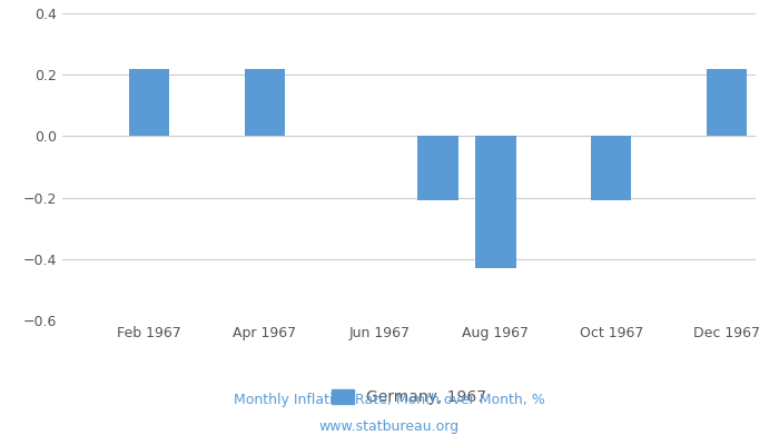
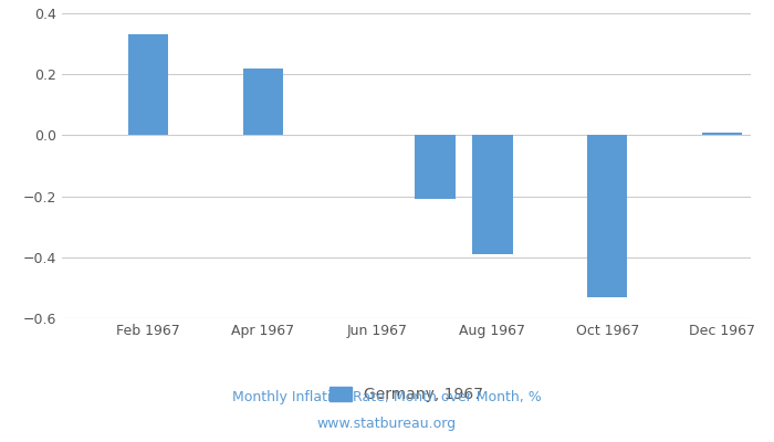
Feb 1967: 0.22 -> 0.33
Aug 1967: -0.43 -> -0.39
Oct 1967: -0.21 -> -0.53
Dec 1967: 0.22 -> 0.01
